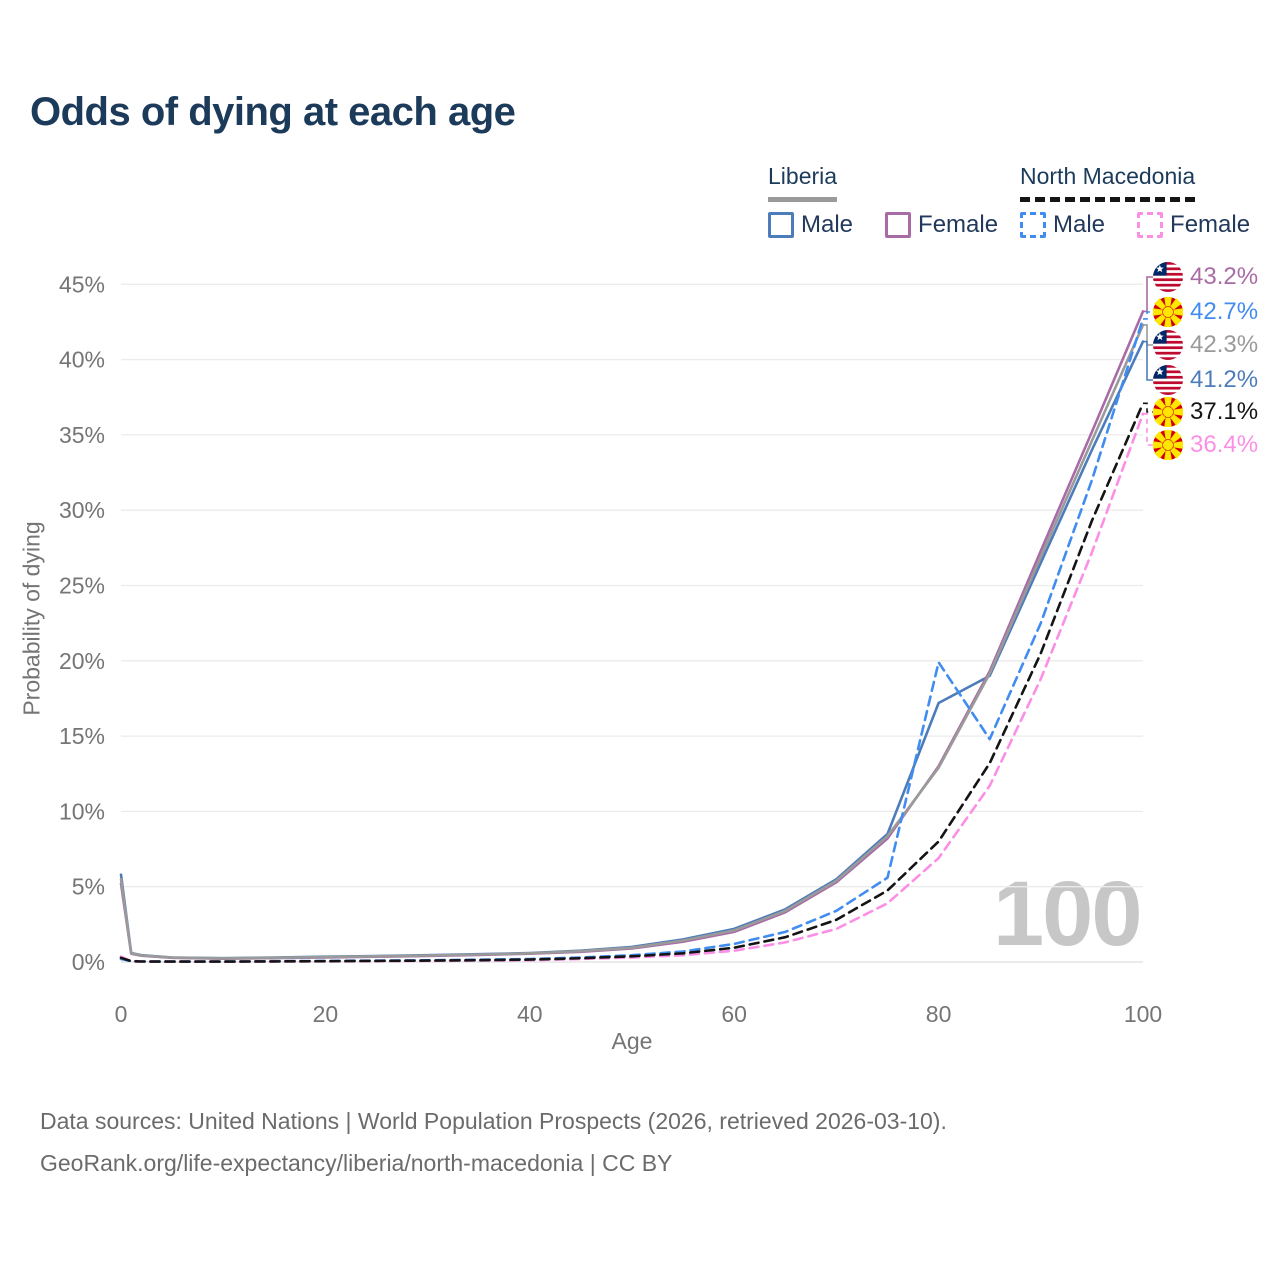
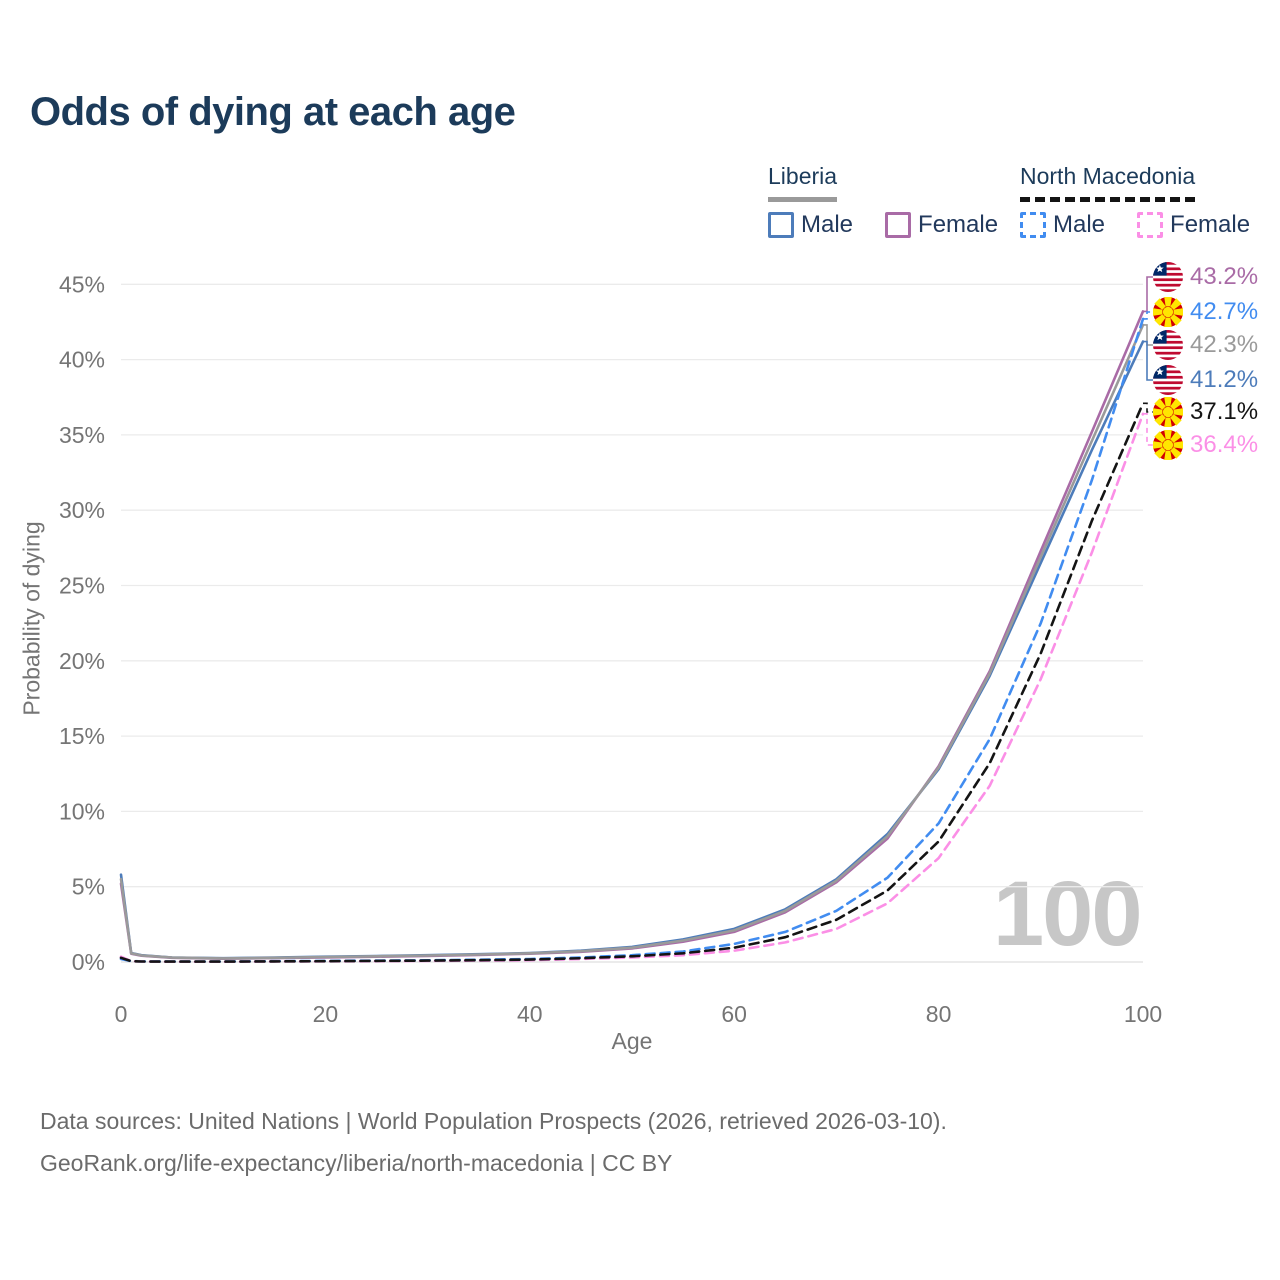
Liberia Male/80: 17.2% -> 12.8%
North Macedonia Male/80: 19.9% -> 9.2%
